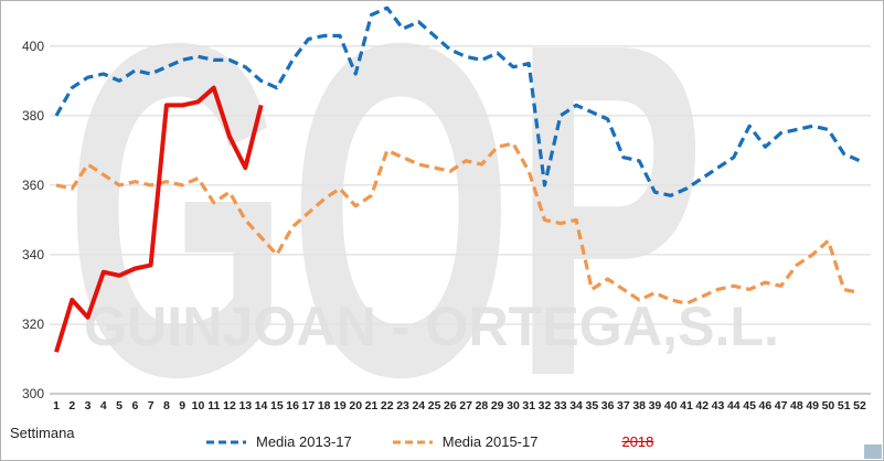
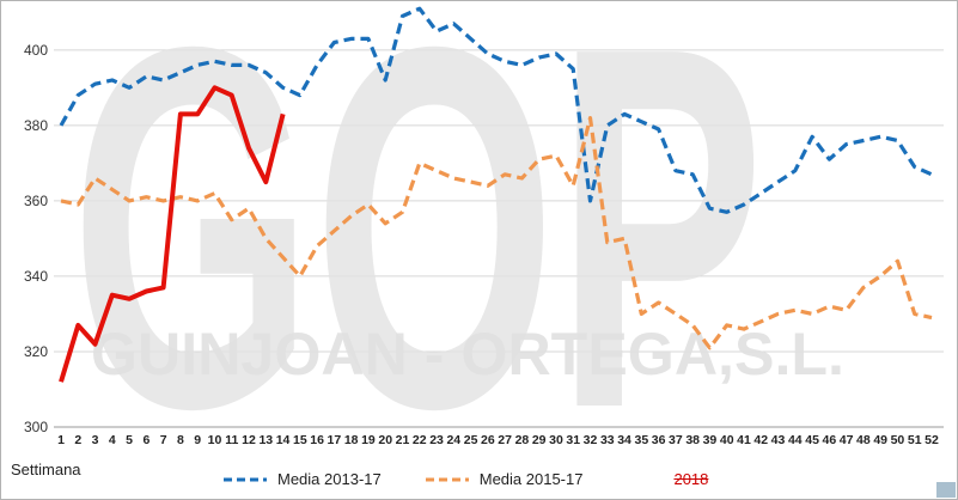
2018/10: 384 -> 390
Media 2013-17/30: 394 -> 399
Media 2015-17/32: 350 -> 382
Media 2015-17/39: 329 -> 321
